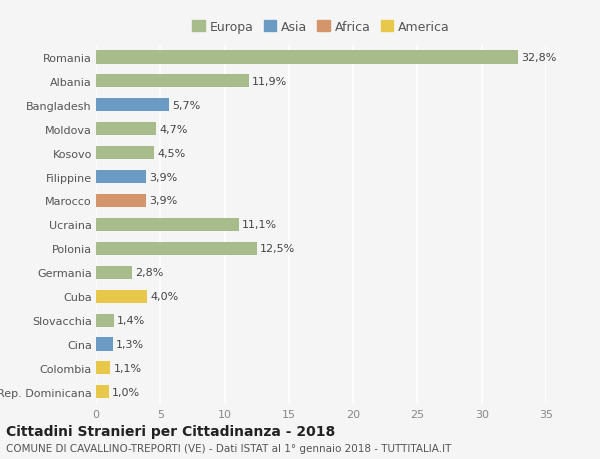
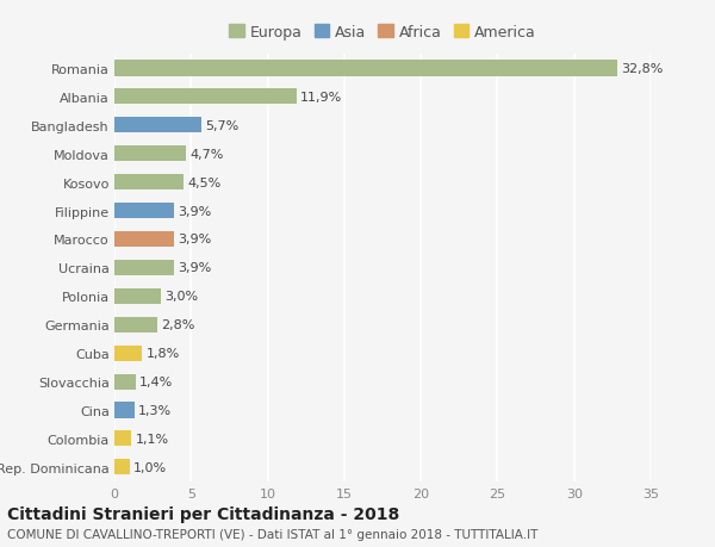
Ucraina: 11,1% -> 3,9%
Polonia: 12,5% -> 3,0%
Cuba: 4,0% -> 1,8%
